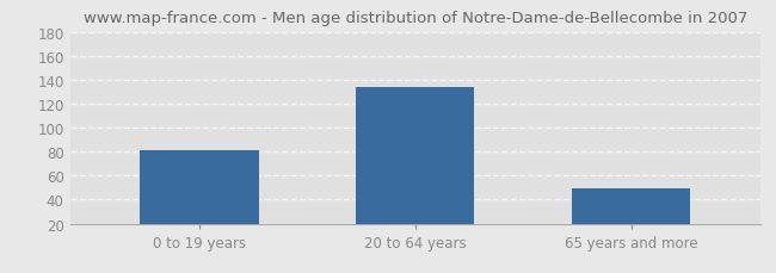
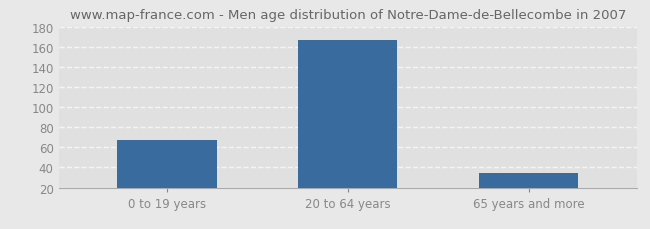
0 to 19 years: 81 -> 67
20 to 64 years: 134 -> 167
65 years and more: 49 -> 35
